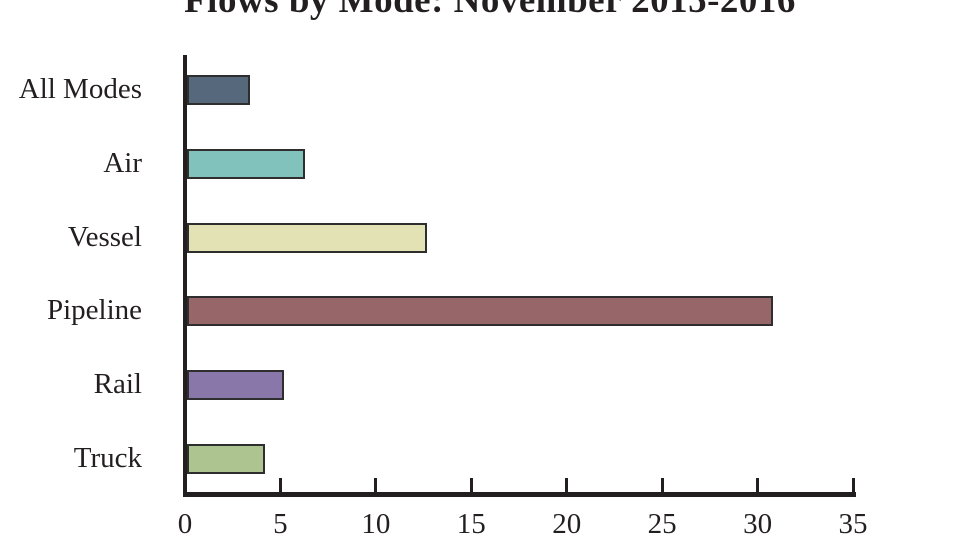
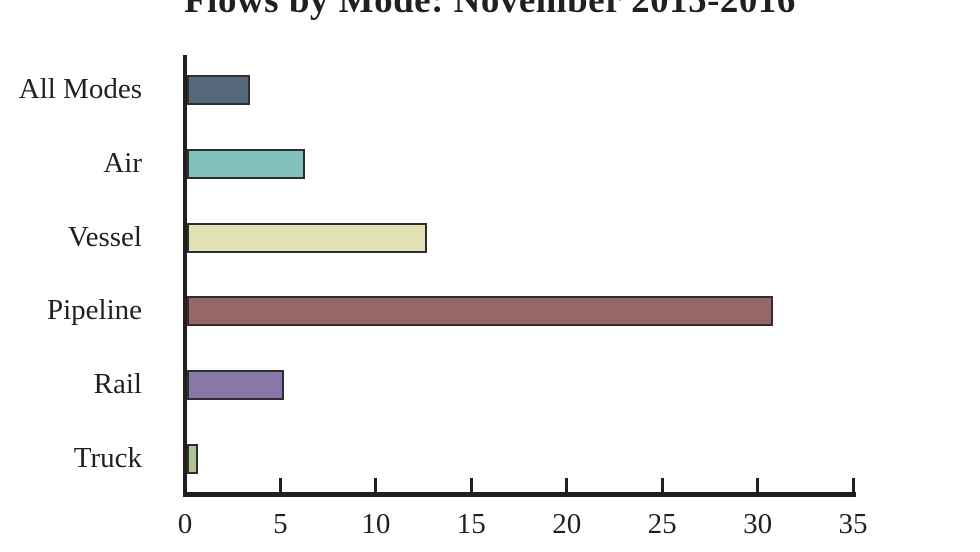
Truck: 4.1 -> 0.6
